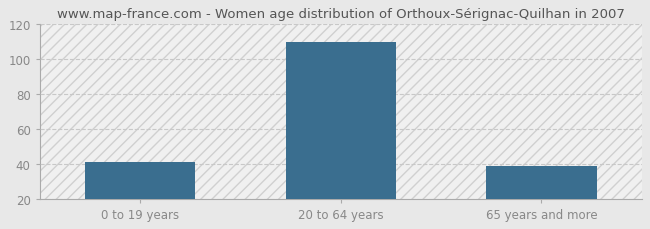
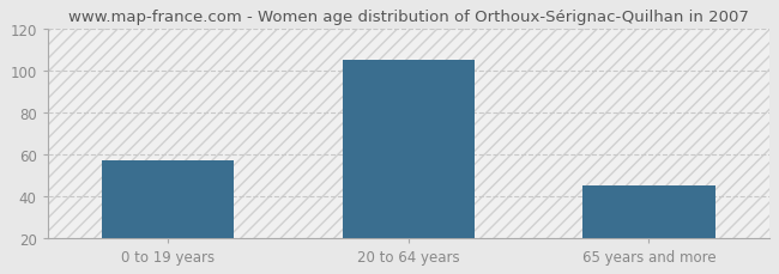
0 to 19 years: 41 -> 57
20 to 64 years: 110 -> 105
65 years and more: 39 -> 45
